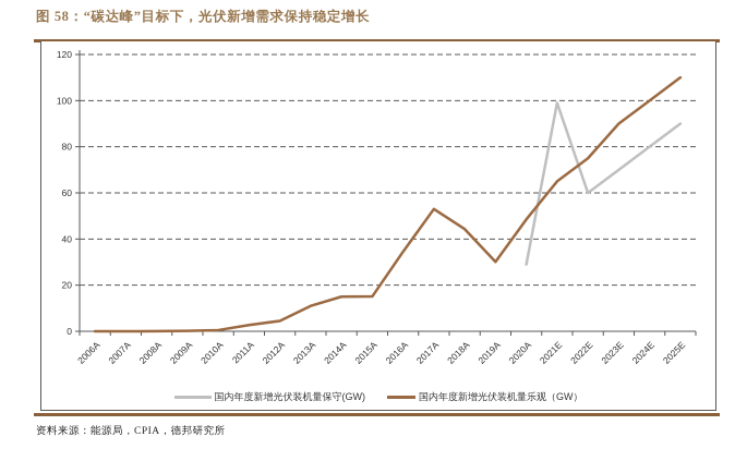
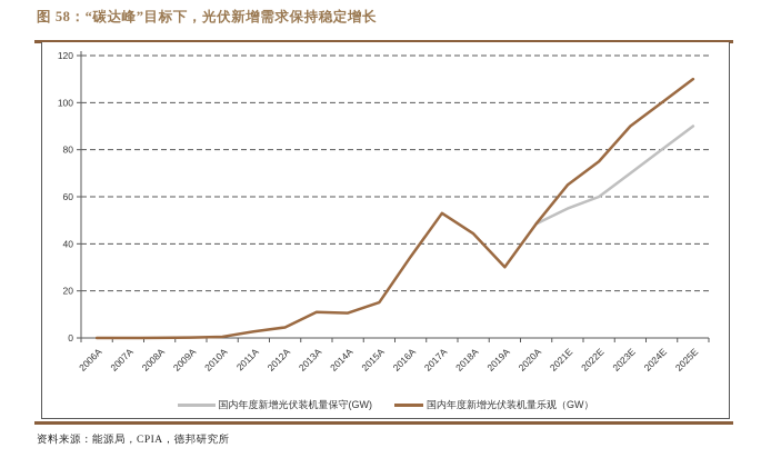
国内年度新增光伏装机量乐观（GW）/2014A: 15 -> 11
国内年度新增光伏装机量保守(GW)/2020A: 29 -> 48
国内年度新增光伏装机量保守(GW)/2021E: 99 -> 55
